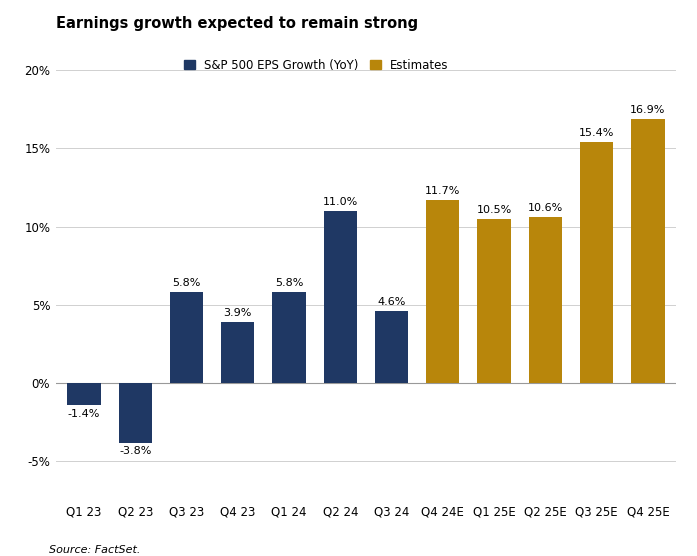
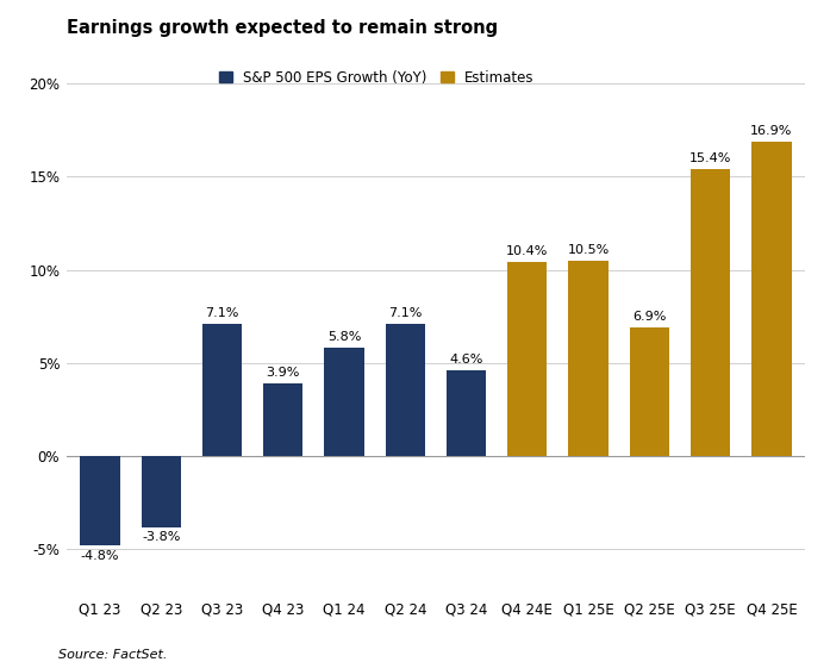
Q1 23: -1.4% -> -4.8%
Q3 23: 5.8% -> 7.1%
Q2 24: 11.0% -> 7.1%
Q4 24E: 11.7% -> 10.4%
Q2 25E: 10.6% -> 6.9%
